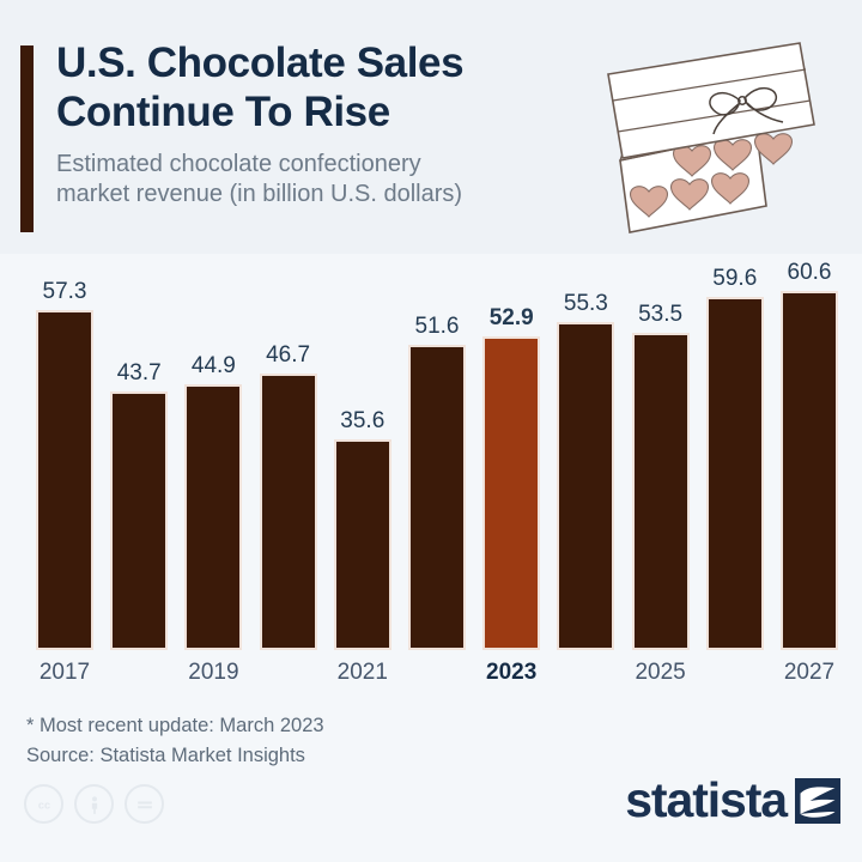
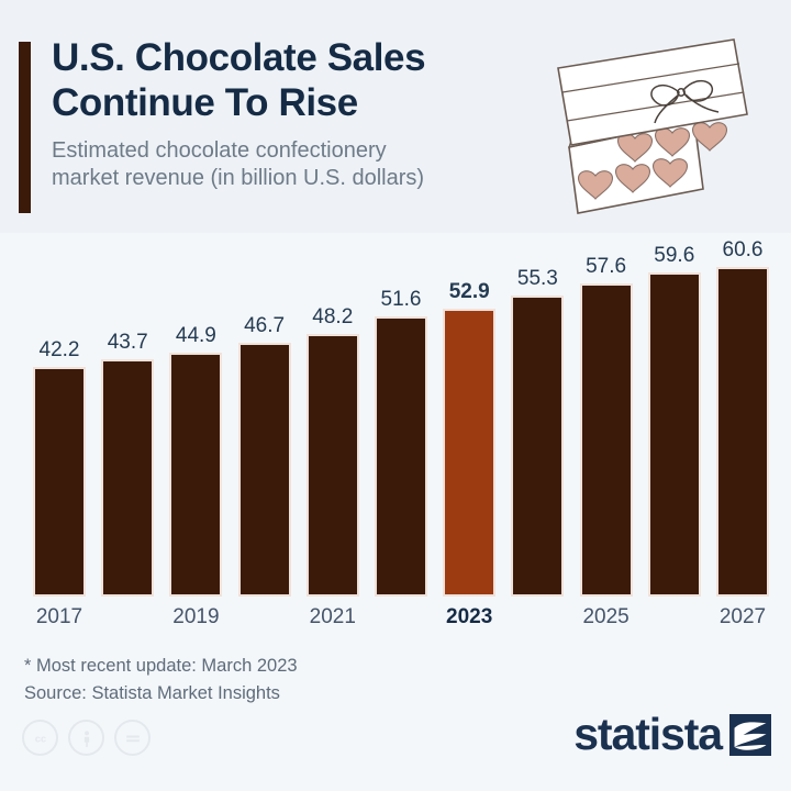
2017: 57.3 -> 42.2
2021: 35.6 -> 48.2
2025: 53.5 -> 57.6
